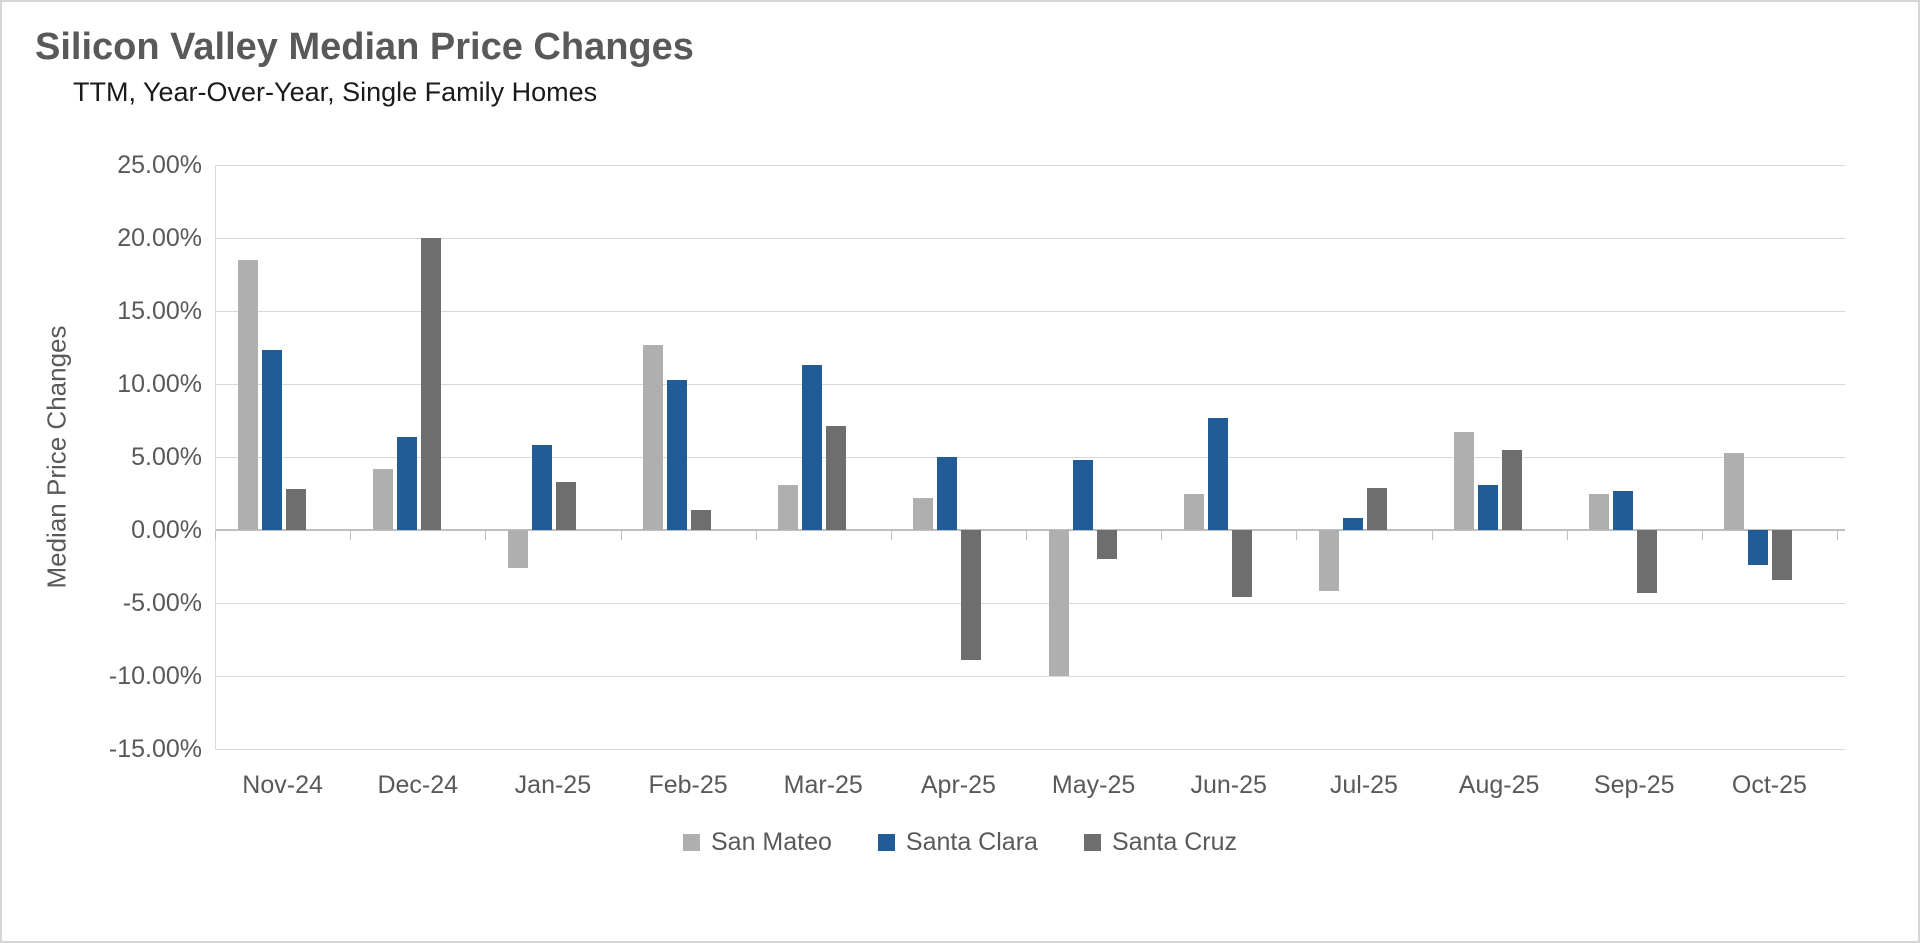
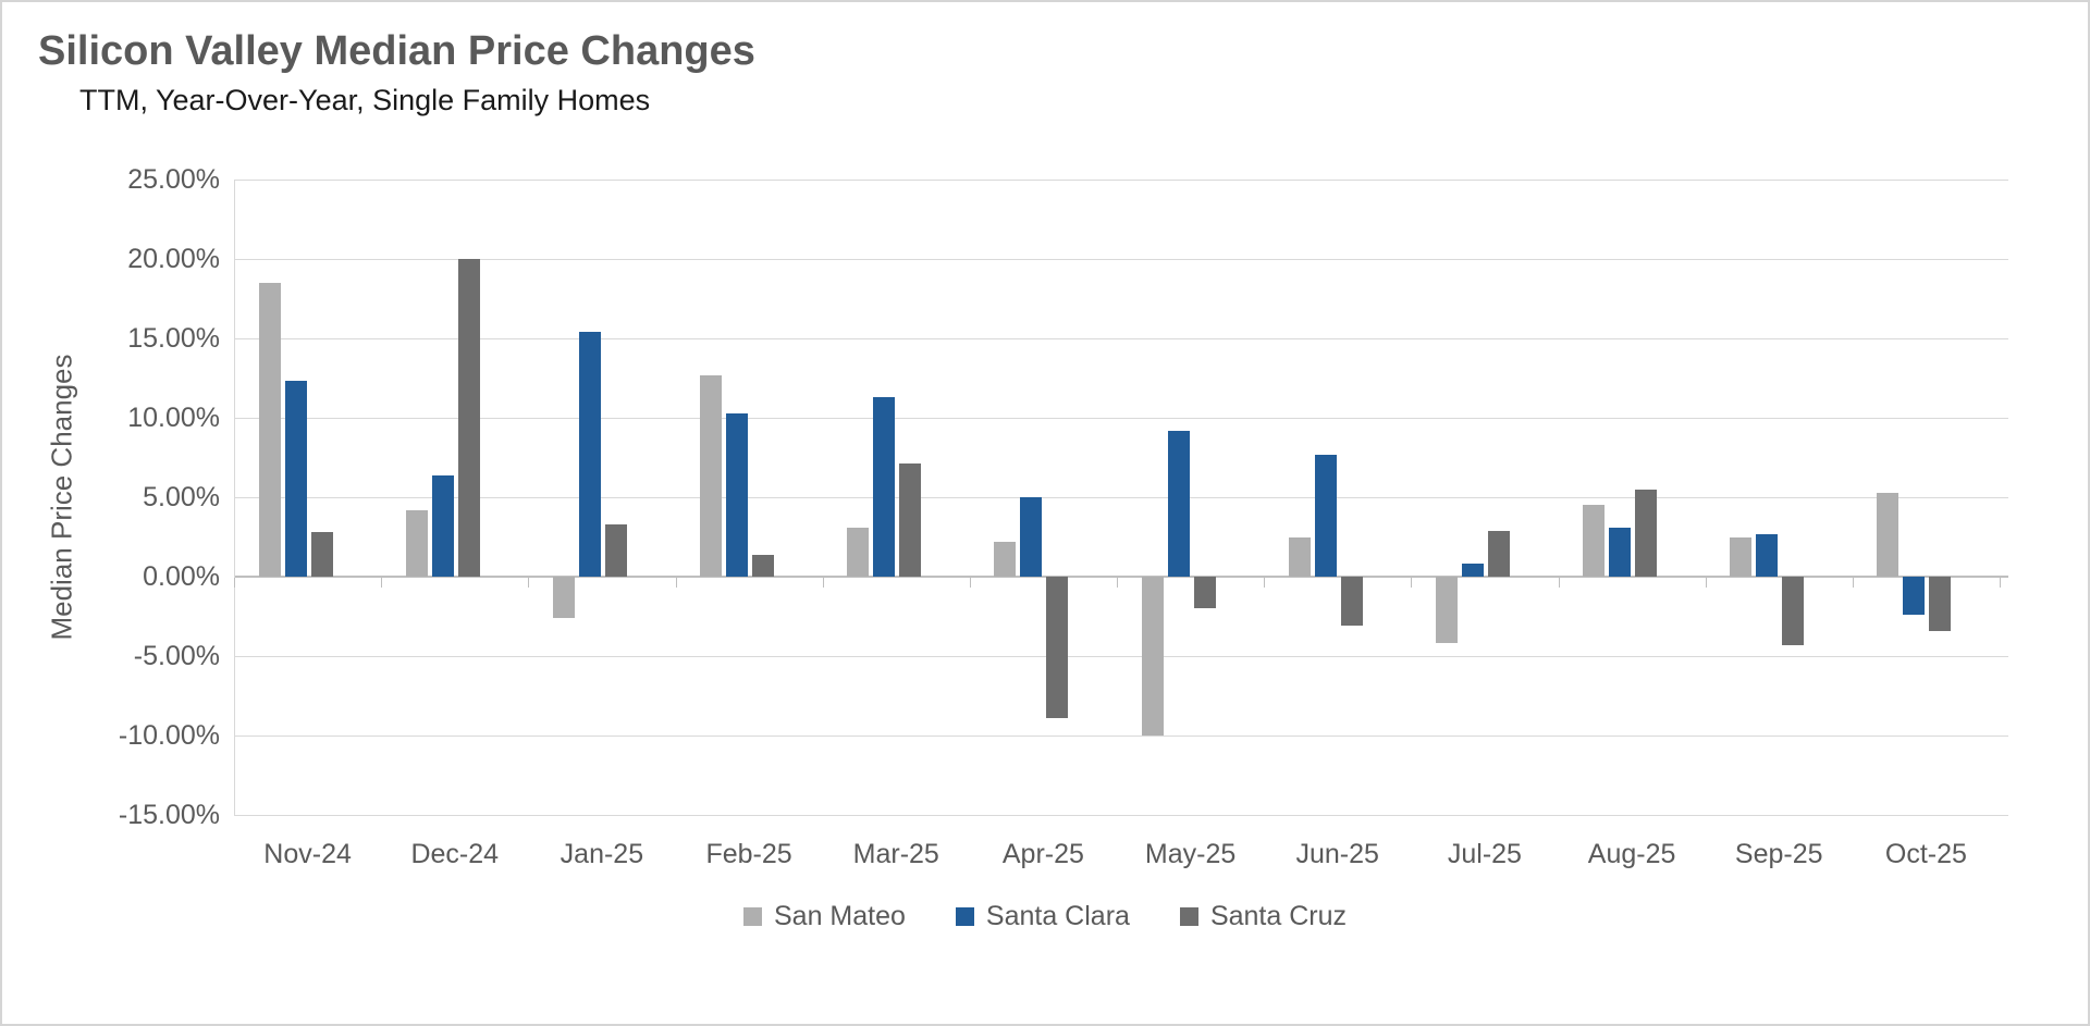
Santa Clara/Jan-25: 5.8% -> 15.4%
Santa Clara/May-25: 4.8% -> 9.2%
Santa Cruz/Jun-25: -4.6% -> -3.1%
San Mateo/Aug-25: 6.7% -> 4.5%
